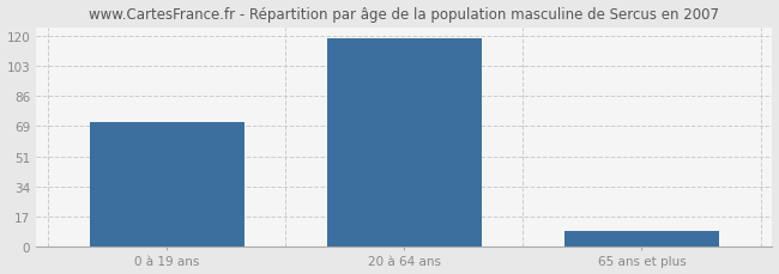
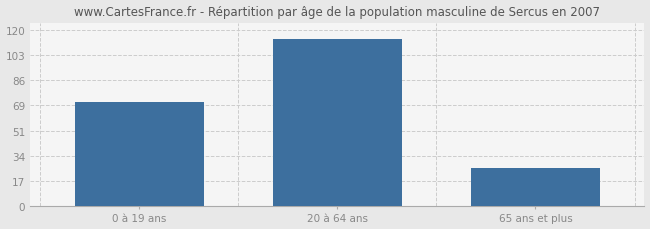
20 à 64 ans: 119 -> 114
65 ans et plus: 9 -> 26
